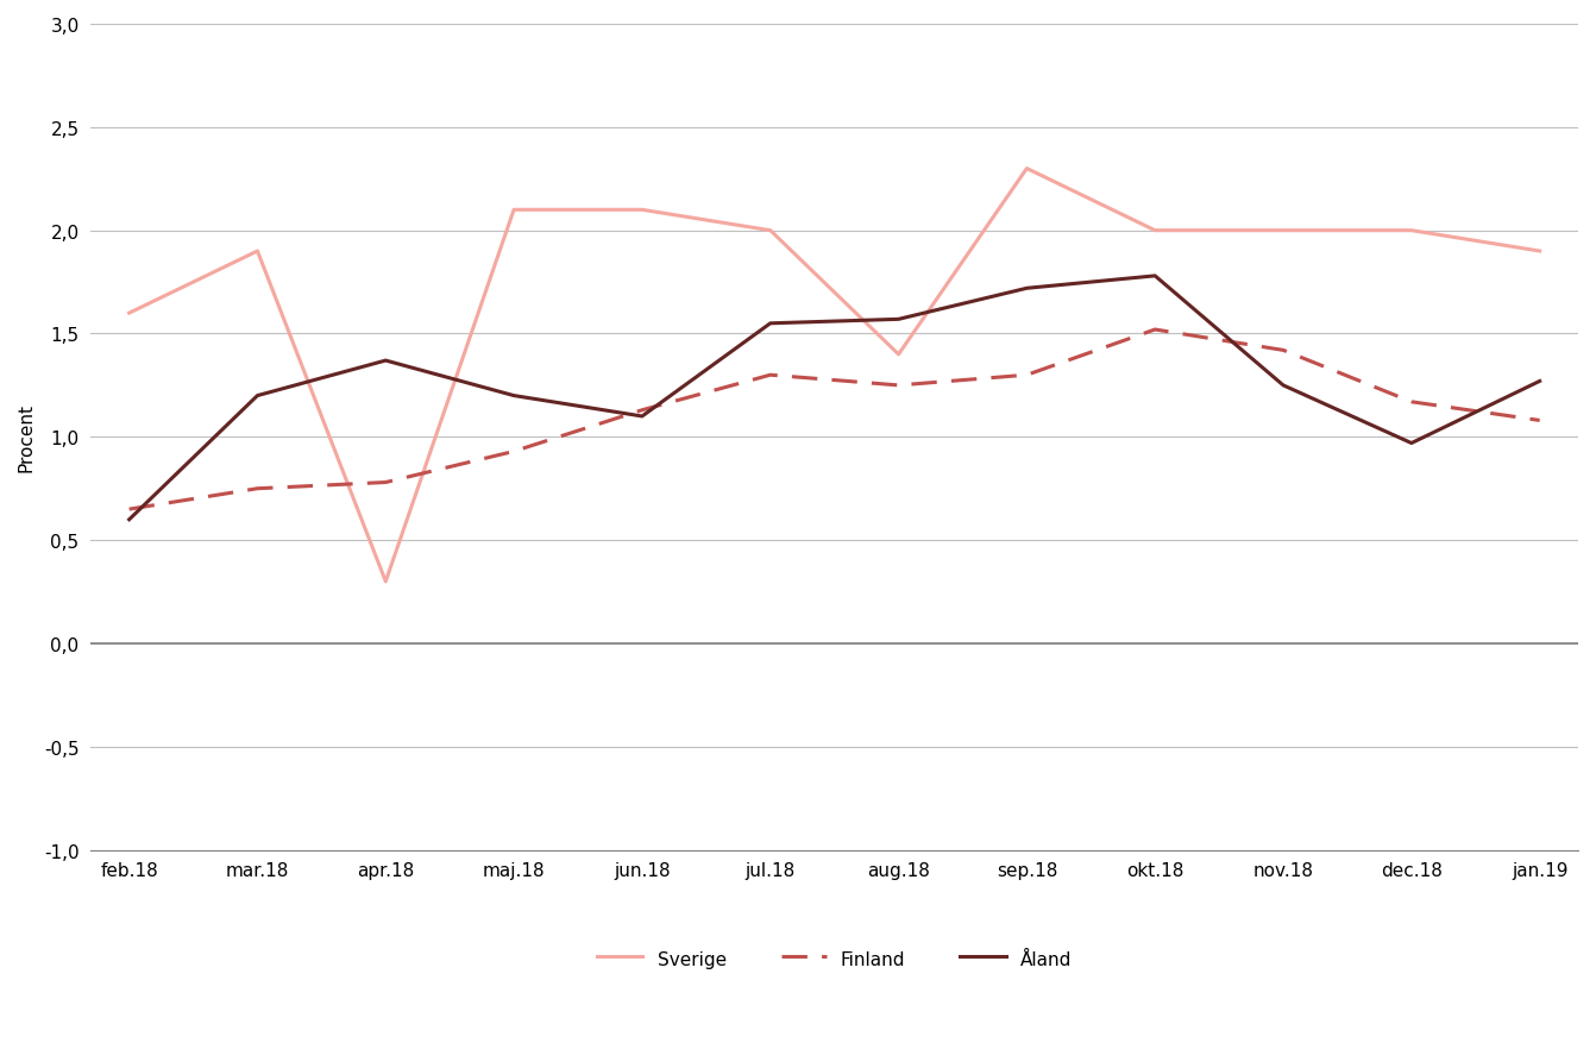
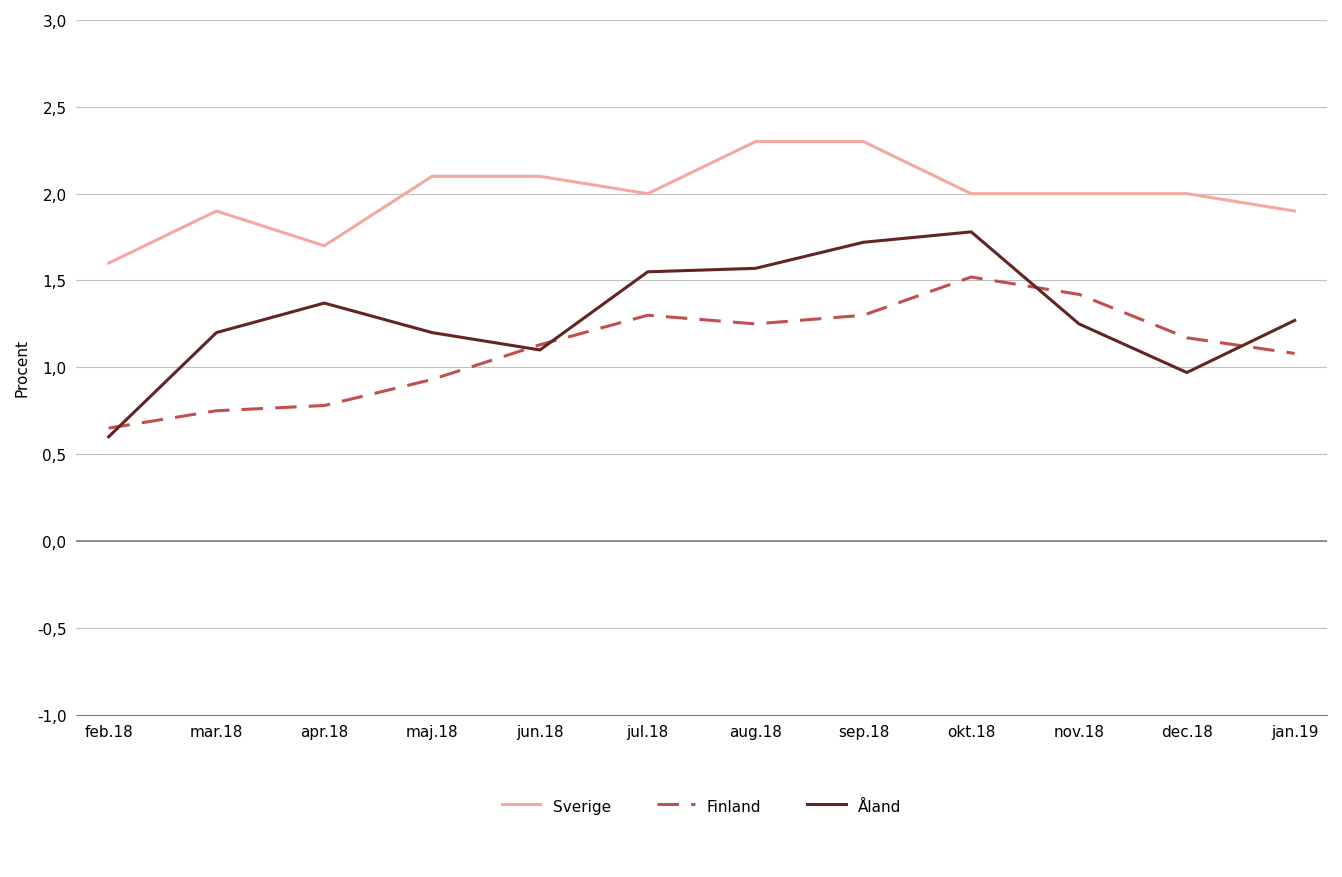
Sverige/apr.18: 0,3 -> 1,7
Sverige/aug.18: 1,4 -> 2,3
